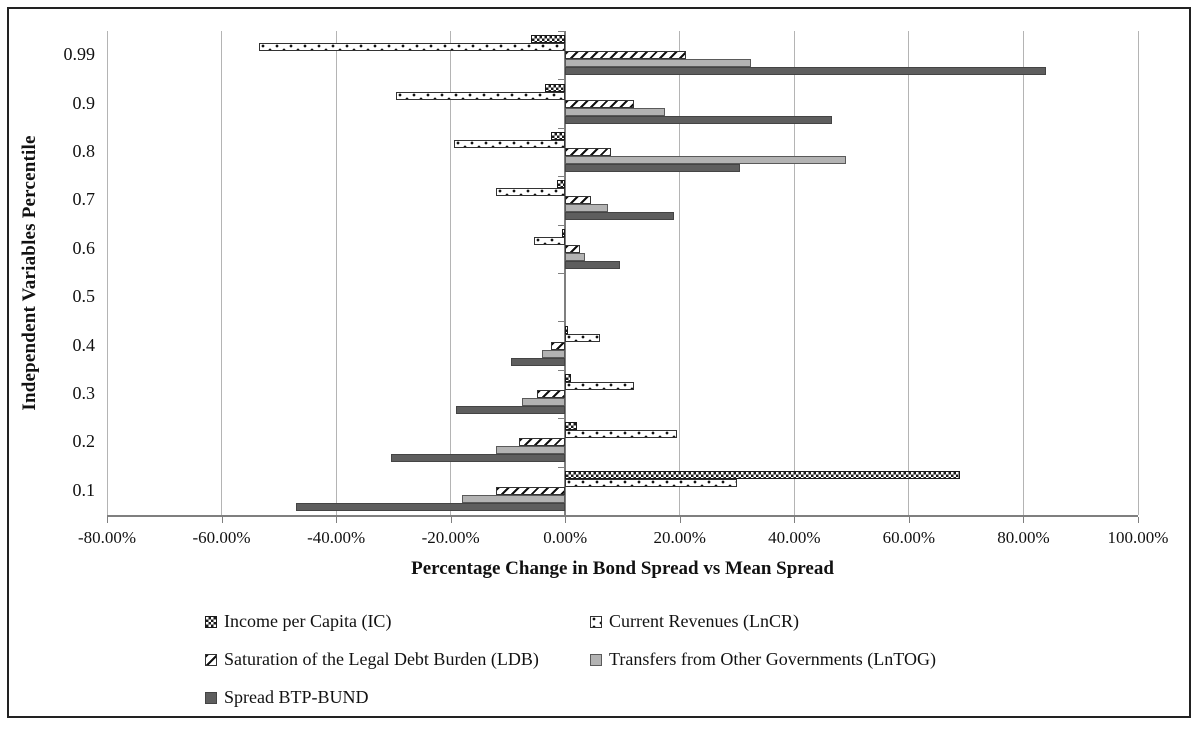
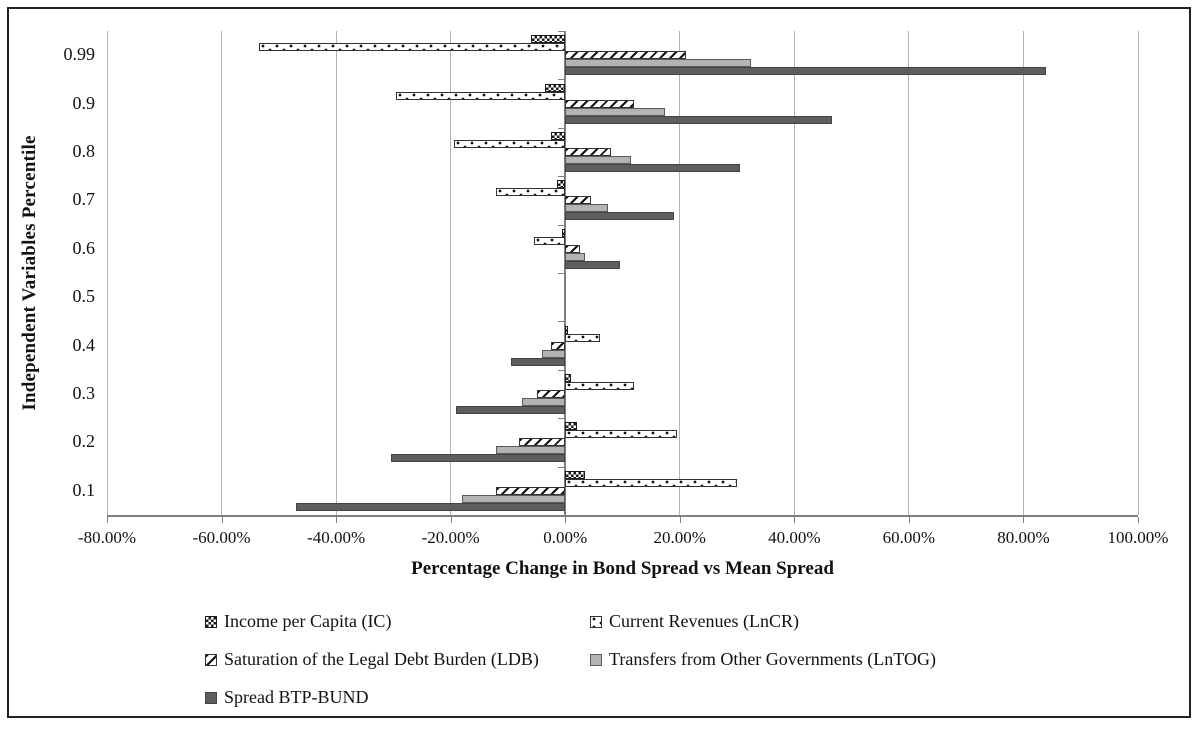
Transfers from Other Governments (LnTOG)/0.8: 49% -> 12%
Income per Capita (IC)/0.1: 69% -> 4%
